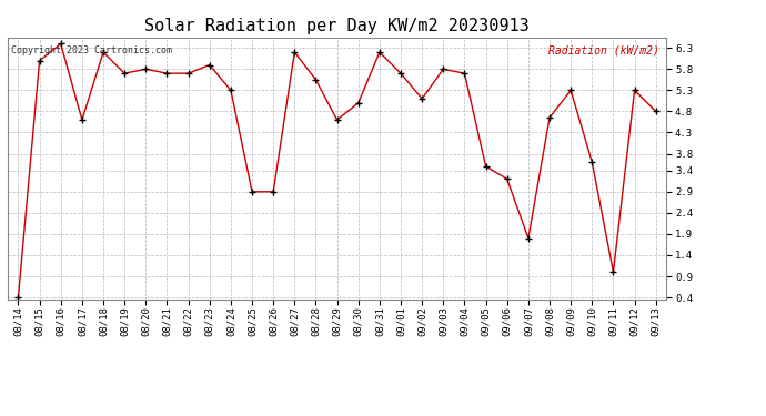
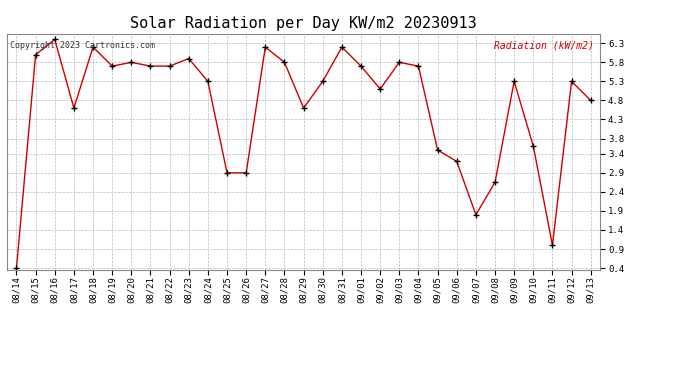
08/28: 5.55 -> 5.80
08/30: 5.00 -> 5.30
09/08: 4.65 -> 2.65
